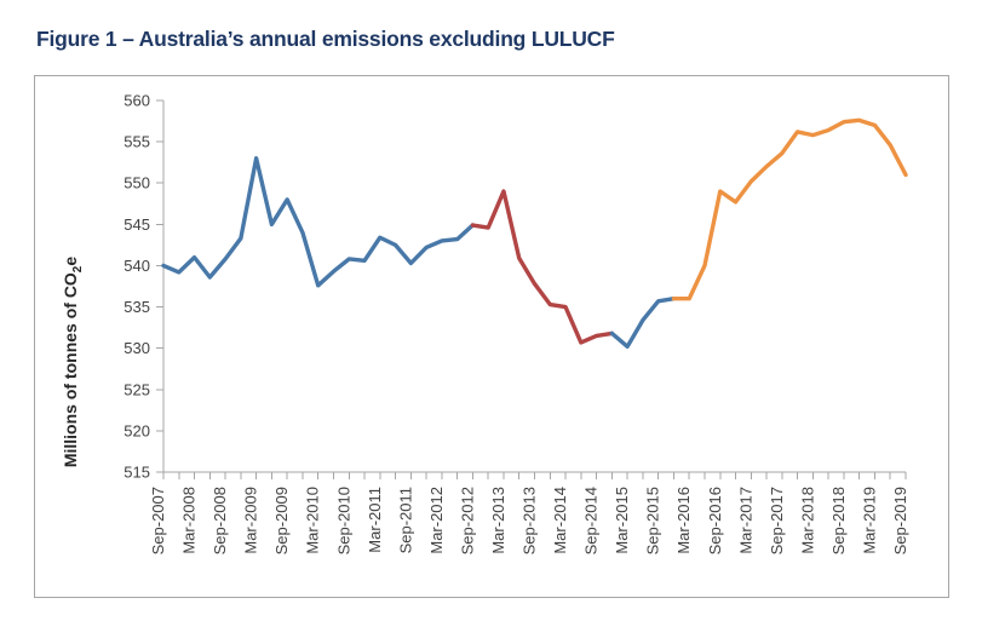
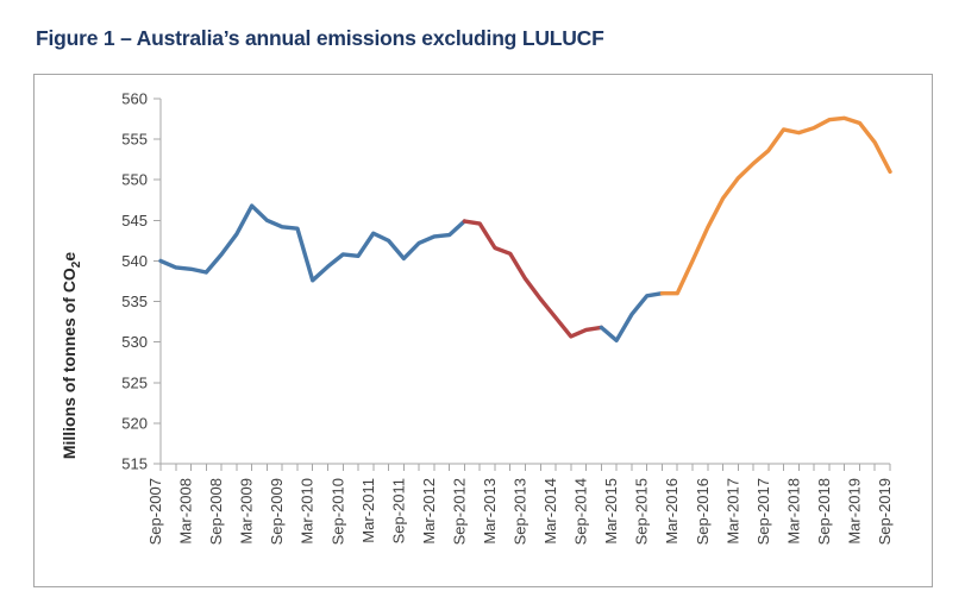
Mar-2008: 541 -> 539
Mar-2009: 553 -> 547
Sep-2009: 548 -> 544
Mar-2013: 549 -> 542
Mar-2014: 535 -> 533
Sep-2016: 549 -> 544
